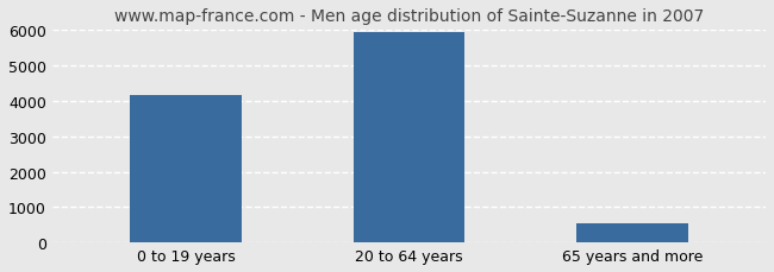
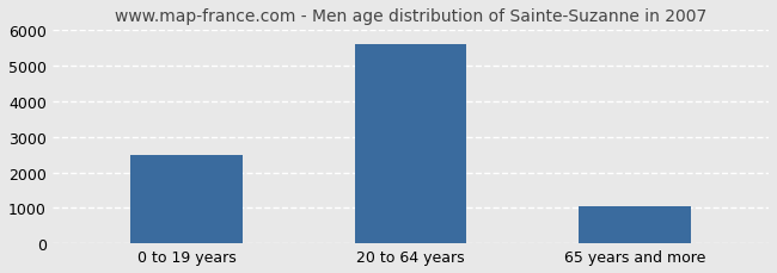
0 to 19 years: 4150 -> 2500
20 to 64 years: 5950 -> 5600
65 years and more: 550 -> 1050
